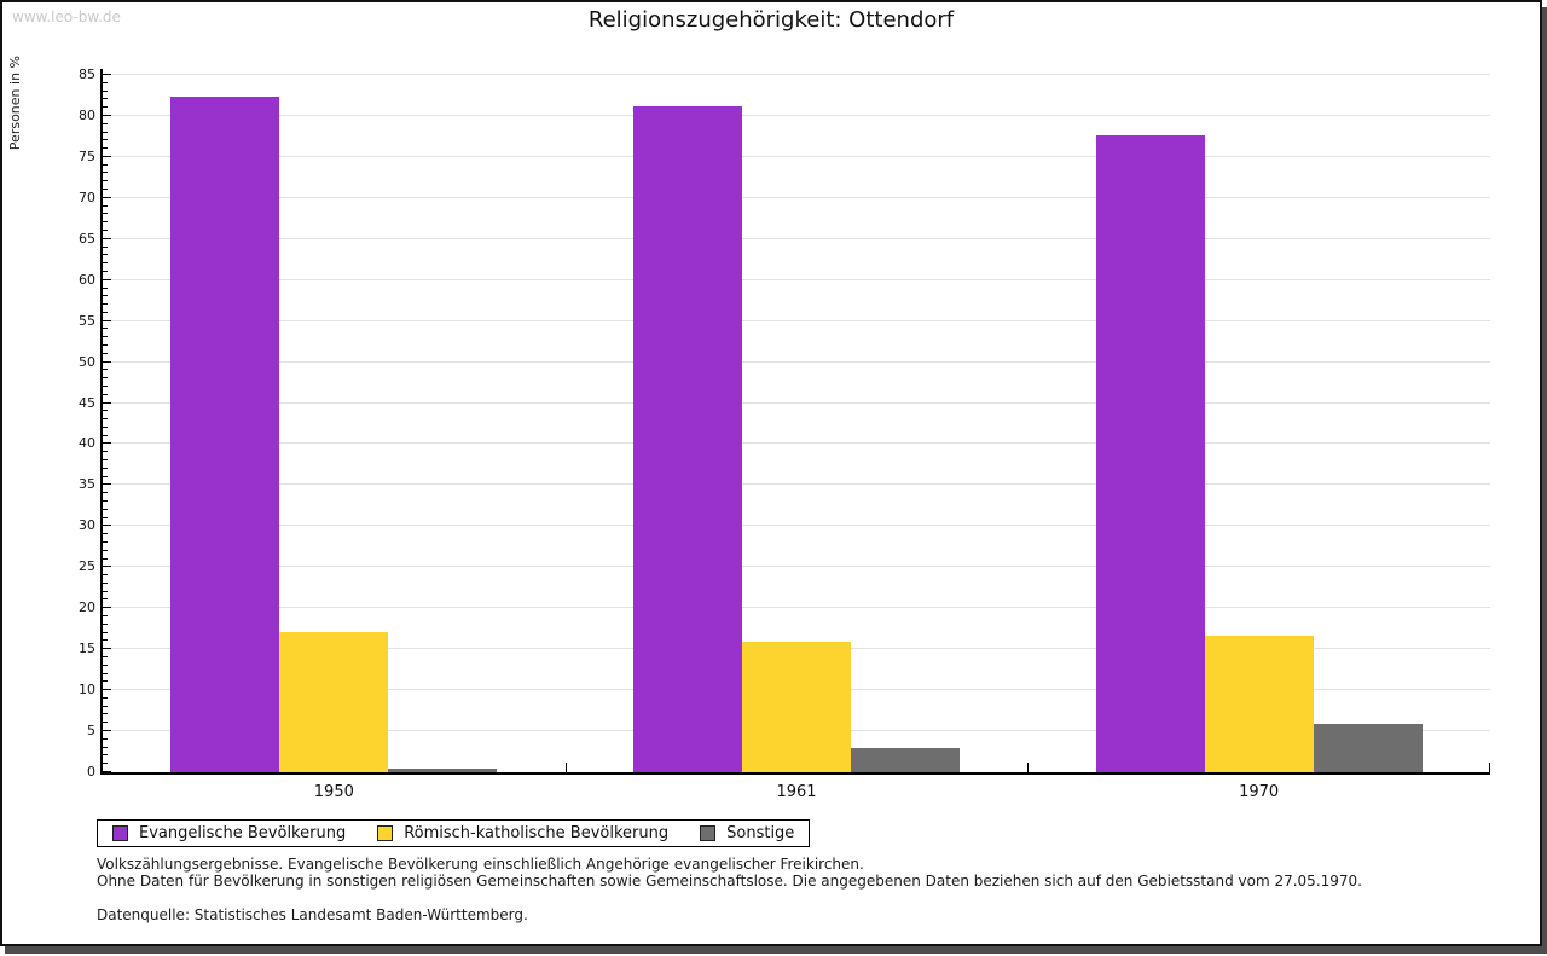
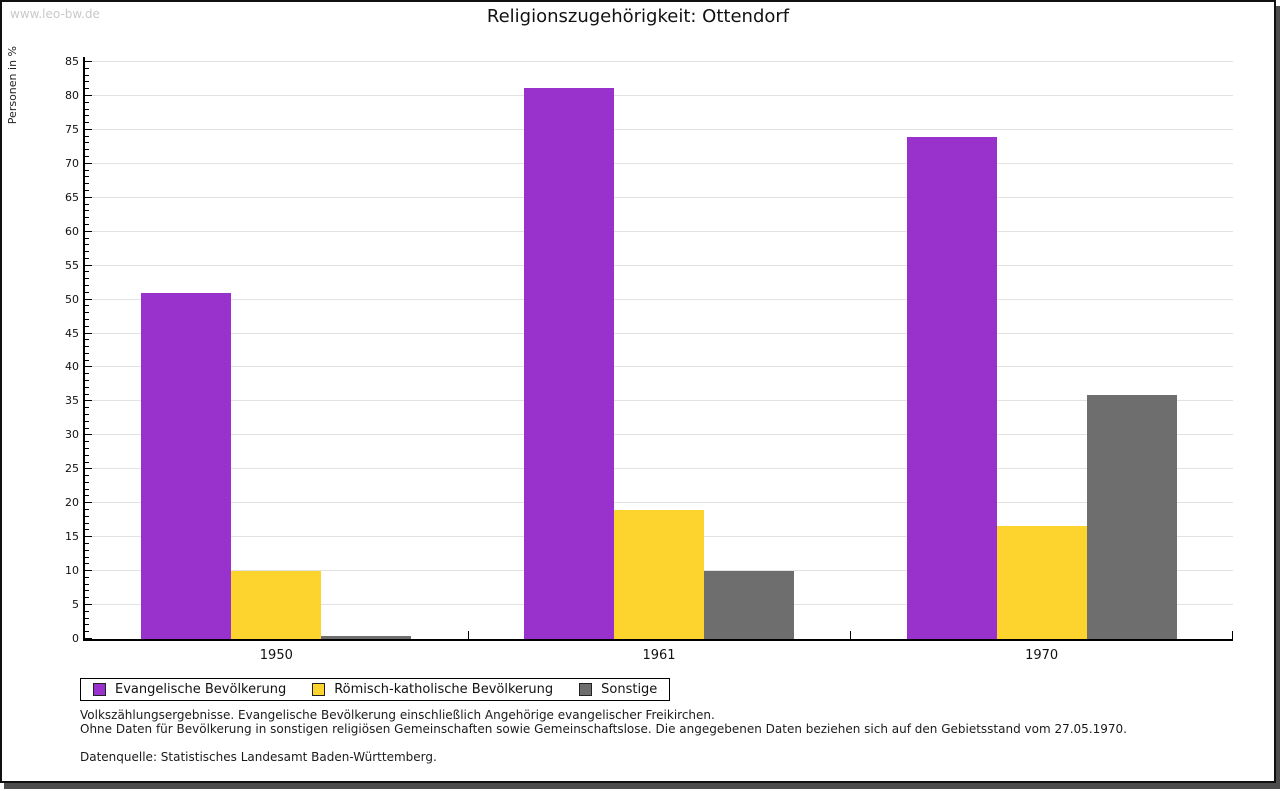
Evangelische Bevölkerung/1950: 82 -> 51
Römisch-katholische Bevölkerung/1950: 17 -> 10
Römisch-katholische Bevölkerung/1961: 16 -> 19
Sonstige/1961: 3 -> 10
Evangelische Bevölkerung/1970: 78 -> 74
Sonstige/1970: 6 -> 36
